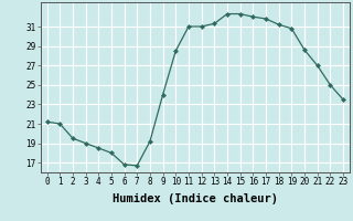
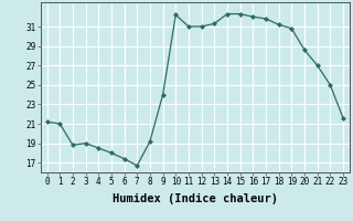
2: 19.5 -> 18.8
6: 16.8 -> 17.4
10: 28.5 -> 32.2
23: 23.5 -> 21.6
